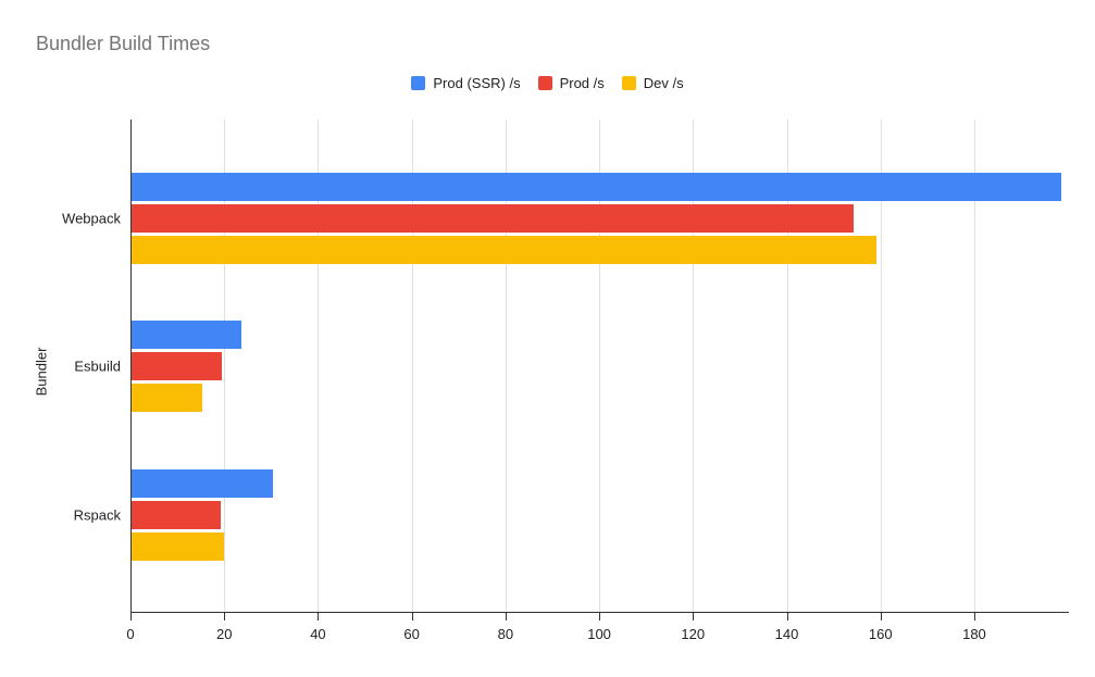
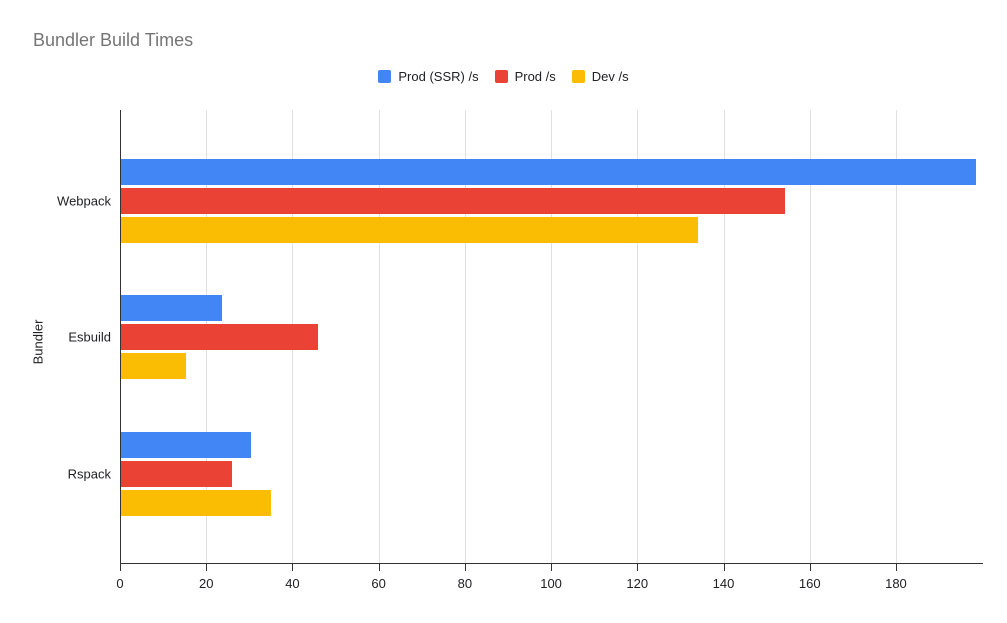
Dev /s/Webpack: 159 -> 134
Prod /s/Esbuild: 20 -> 46
Prod /s/Rspack: 19 -> 26
Dev /s/Rspack: 20 -> 35
